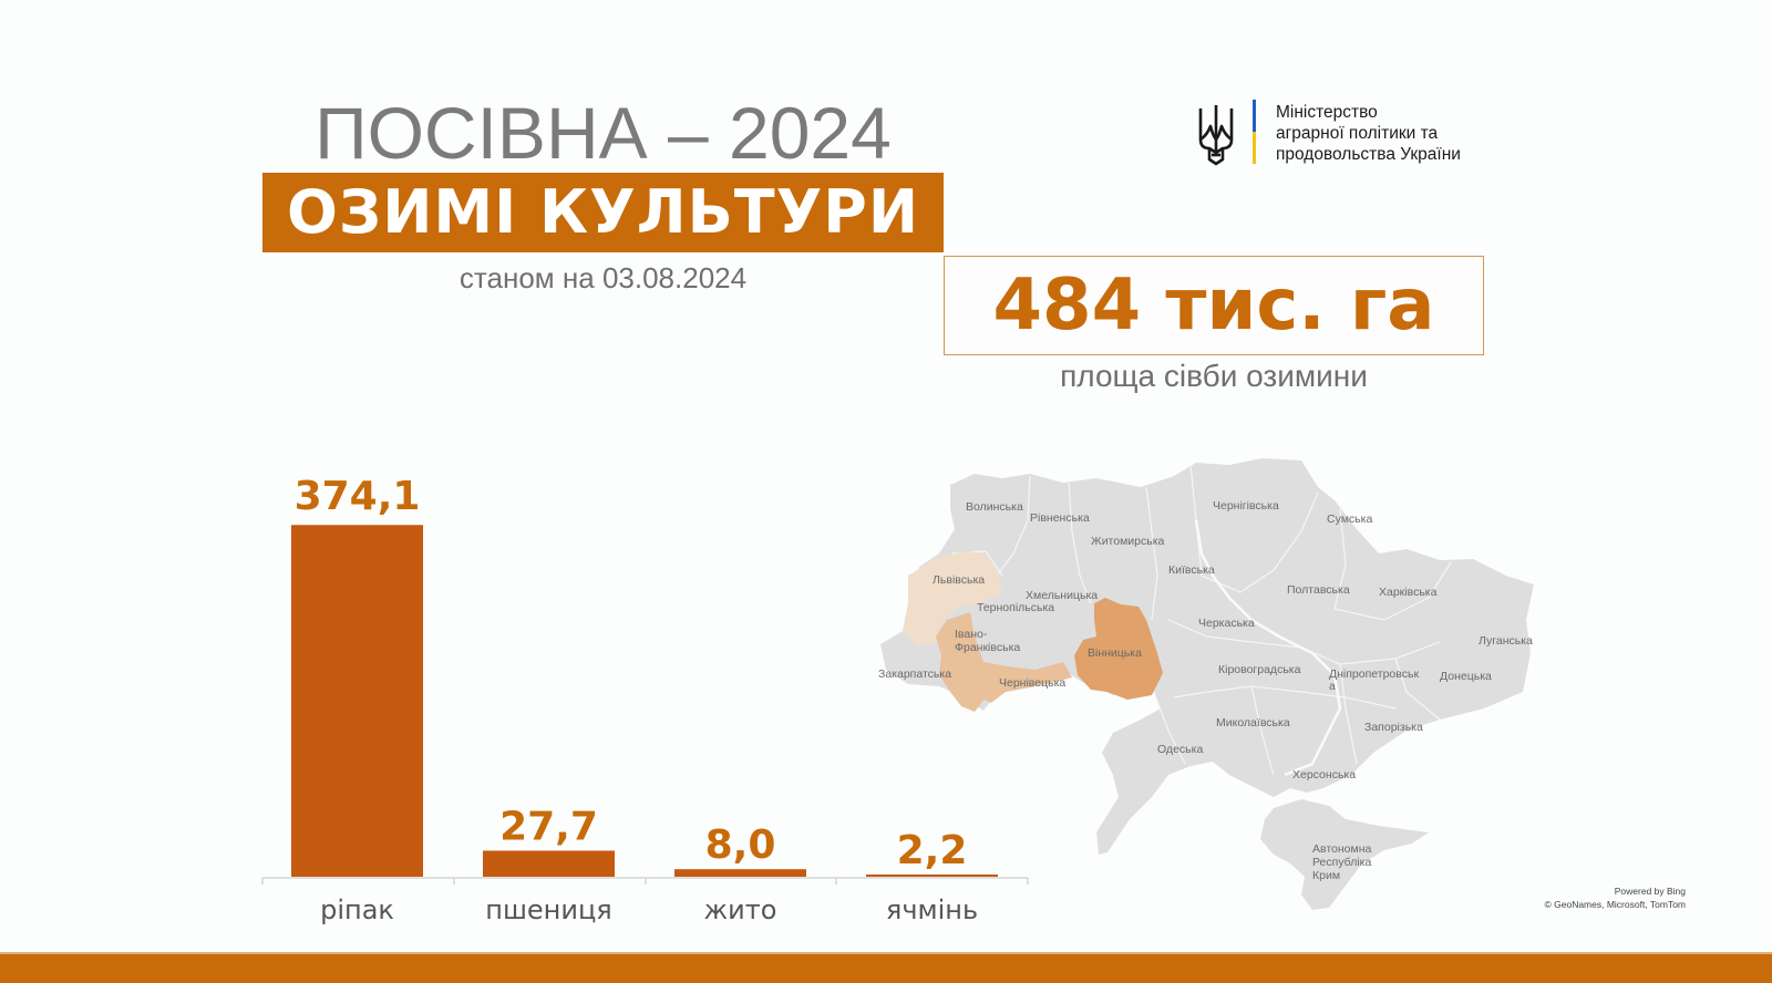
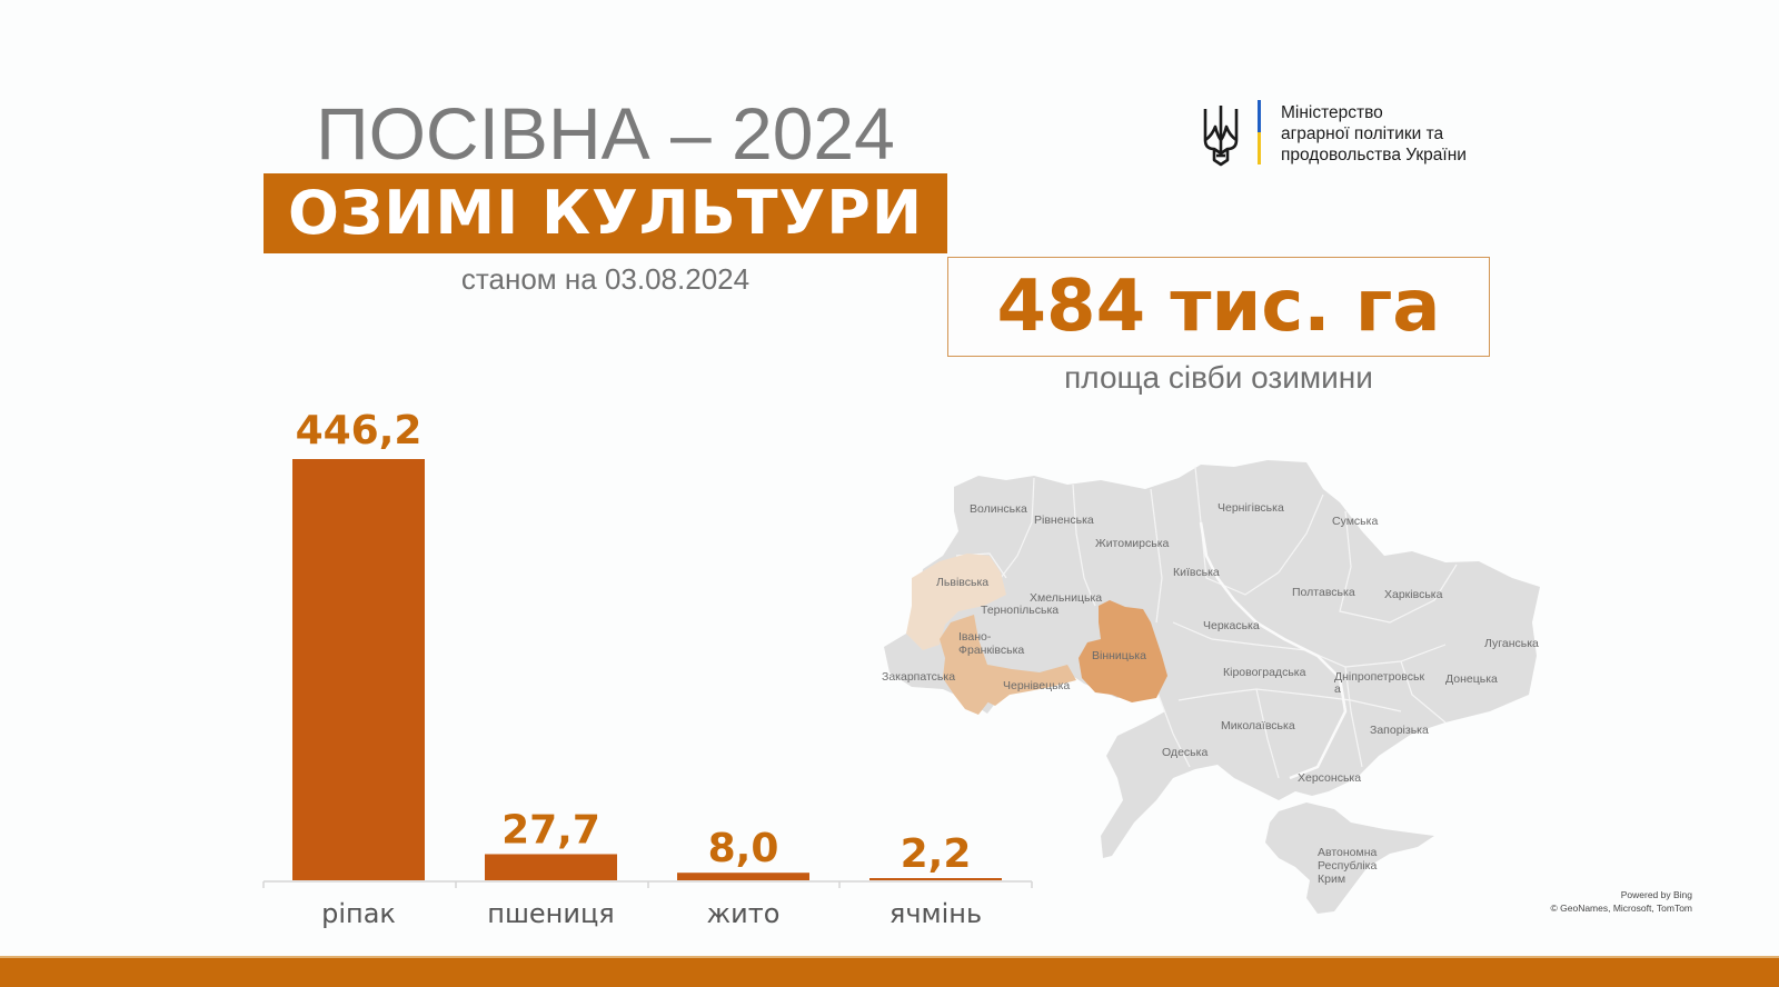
ріпак: 374,1 -> 446,2
